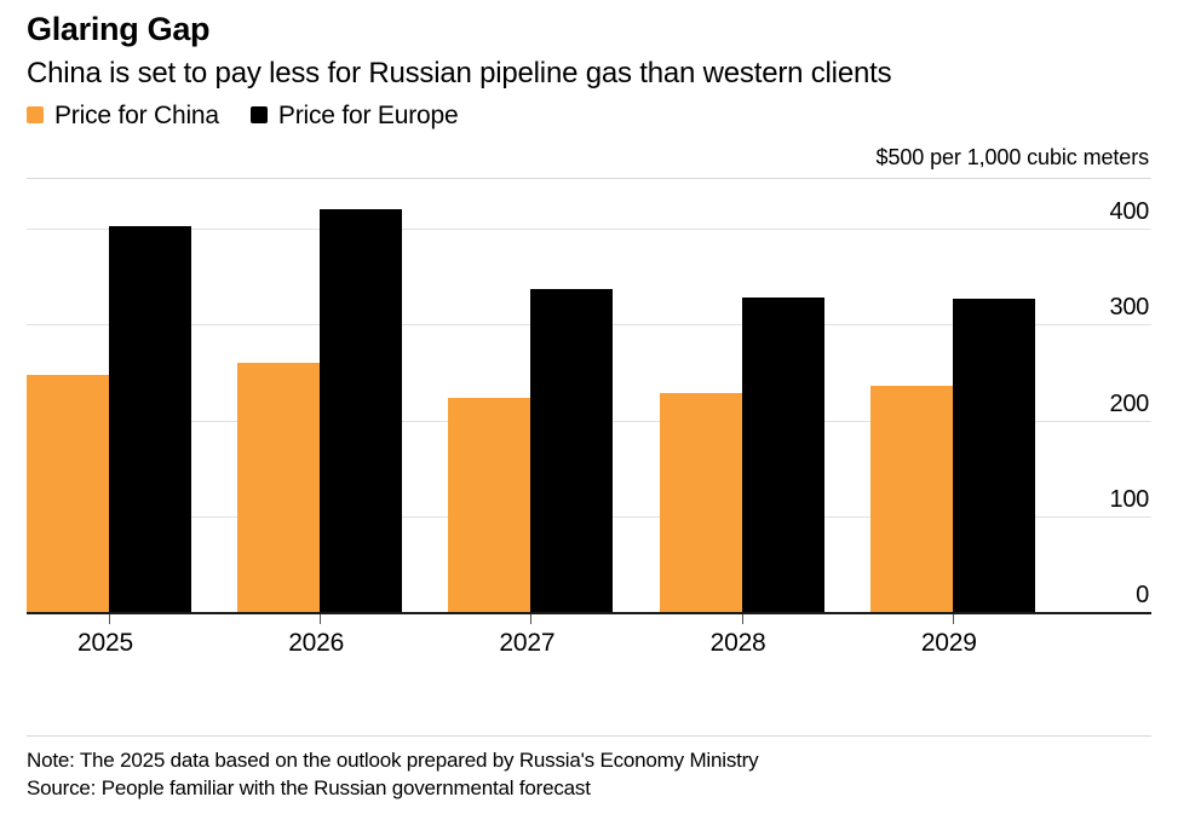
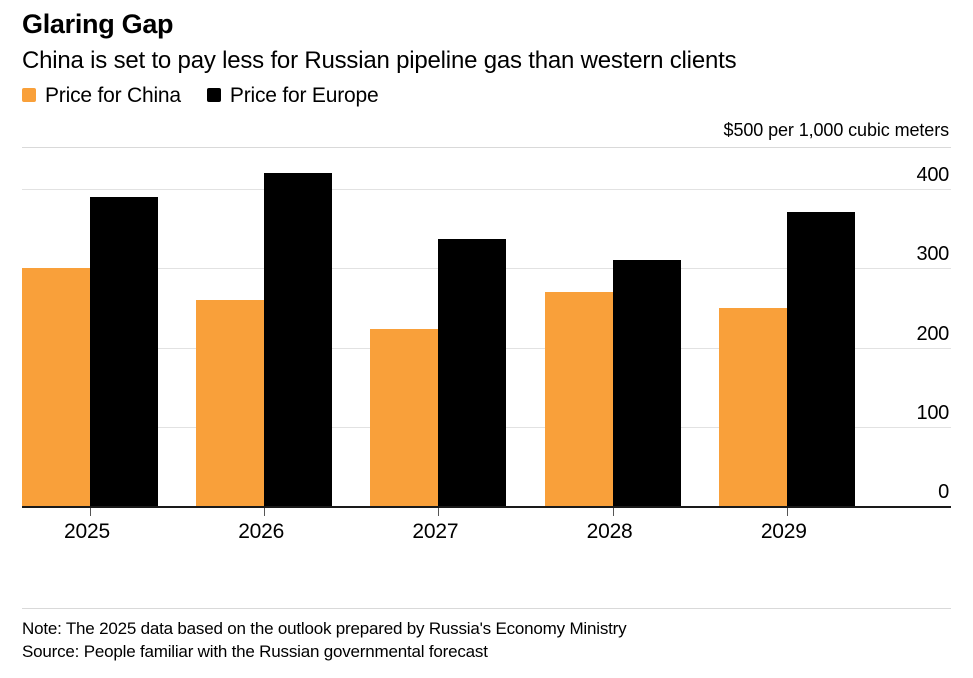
Price for China/2025: 250 -> 300
Price for Europe/2025: 400 -> 390
Price for China/2028: 230 -> 270
Price for Europe/2028: 330 -> 310
Price for China/2029: 240 -> 250
Price for Europe/2029: 330 -> 370
